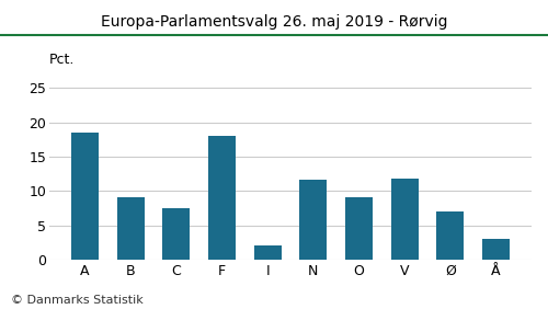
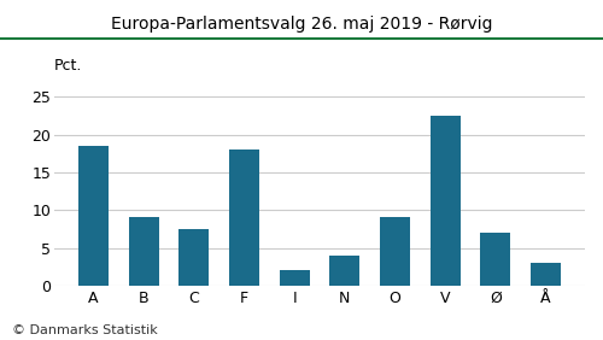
N: 11.6 -> 4.0
V: 11.8 -> 22.5
